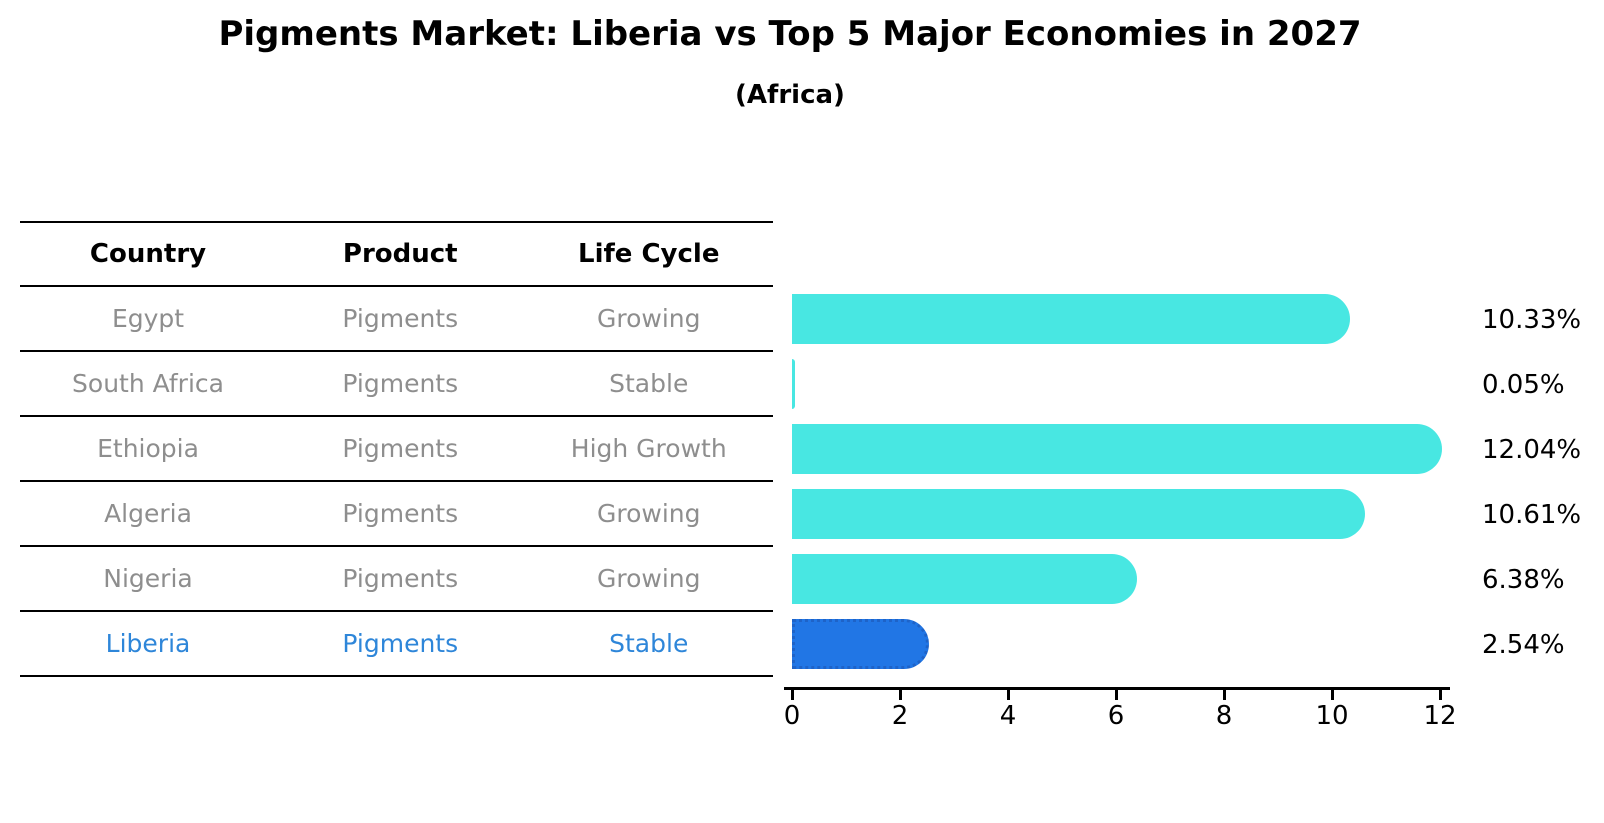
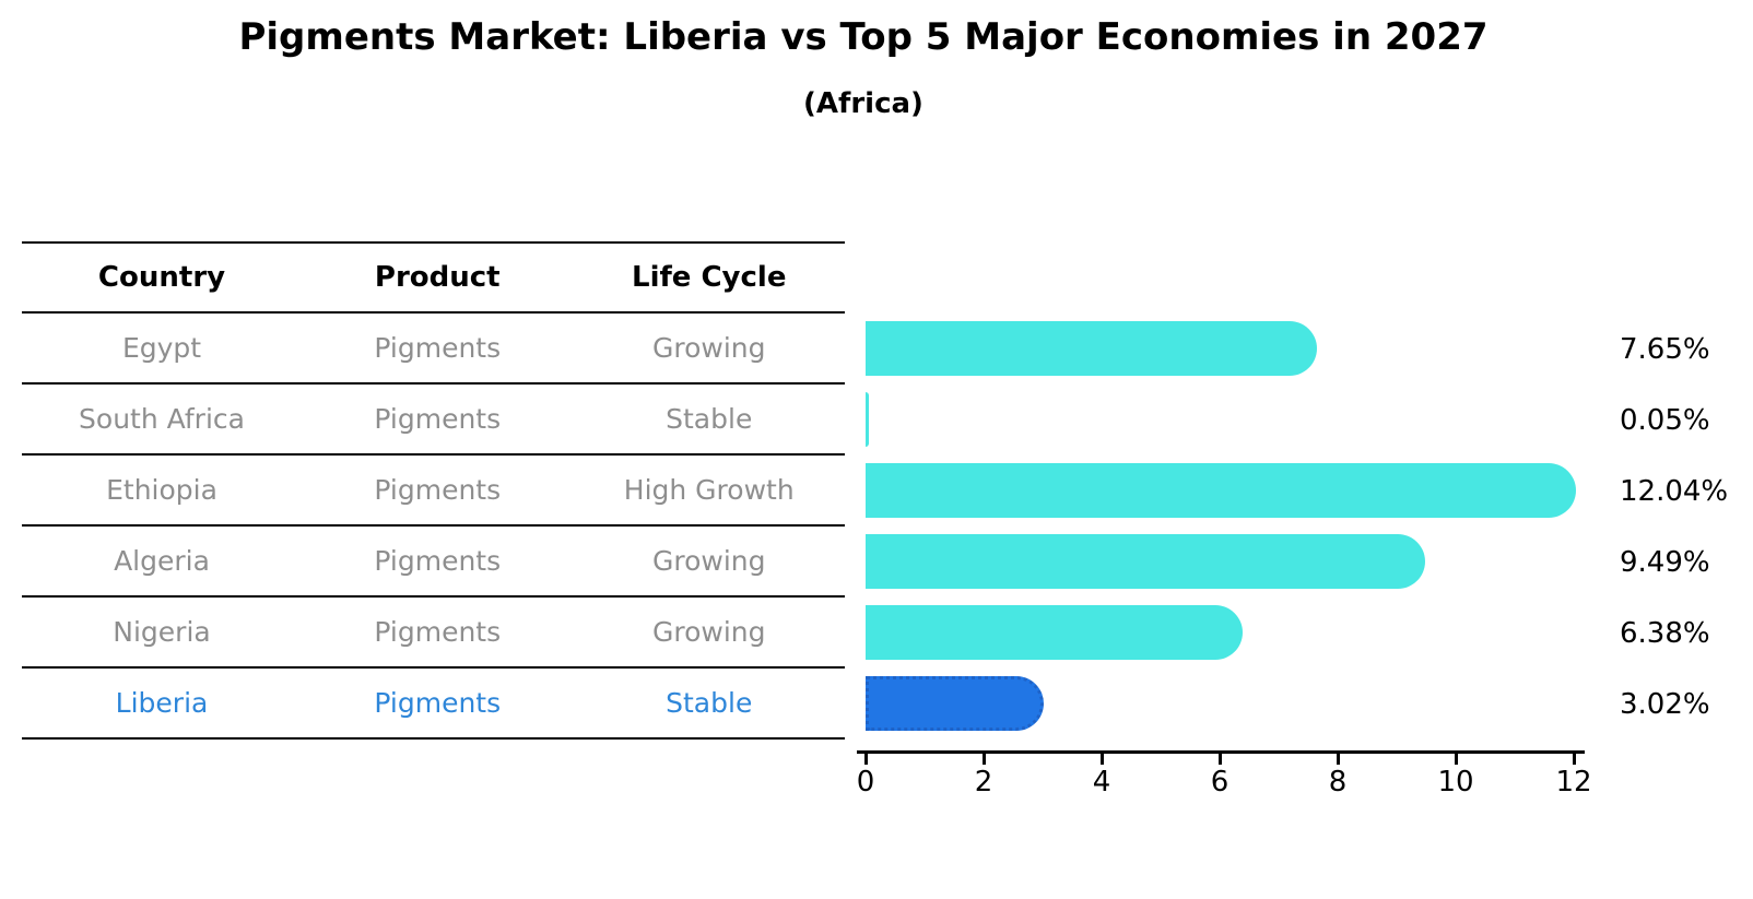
Egypt: 10.33% -> 7.65%
Algeria: 10.61% -> 9.49%
Liberia: 2.54% -> 3.02%
